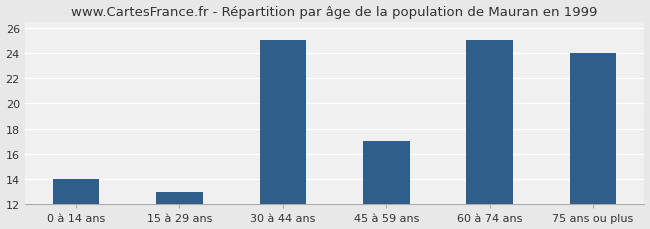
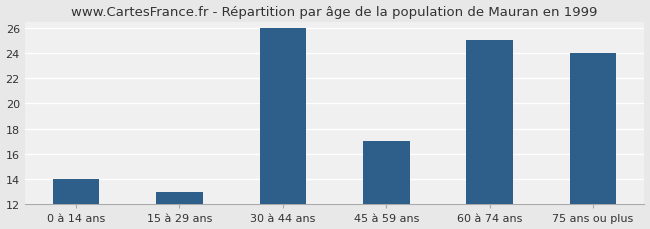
30 à 44 ans: 25 -> 26
